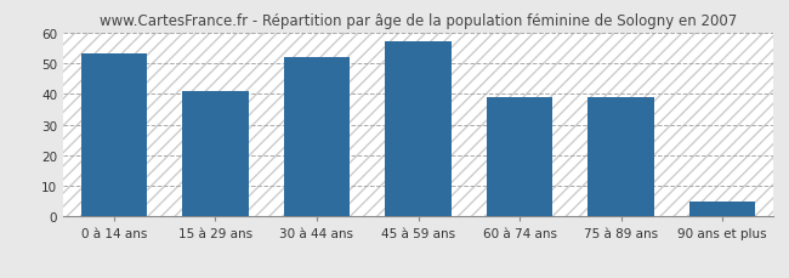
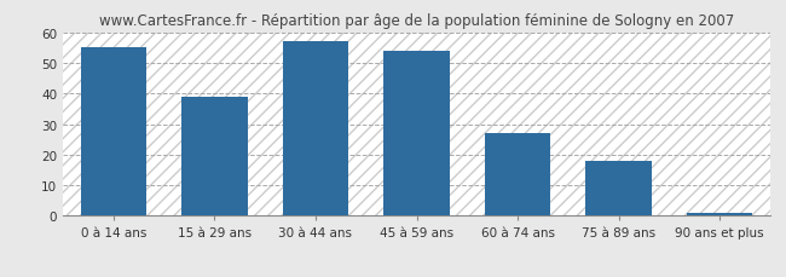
0 à 14 ans: 53 -> 55
15 à 29 ans: 41 -> 39
30 à 44 ans: 52 -> 57
45 à 59 ans: 57 -> 54
60 à 74 ans: 39 -> 27
75 à 89 ans: 39 -> 18
90 ans et plus: 5 -> 1
